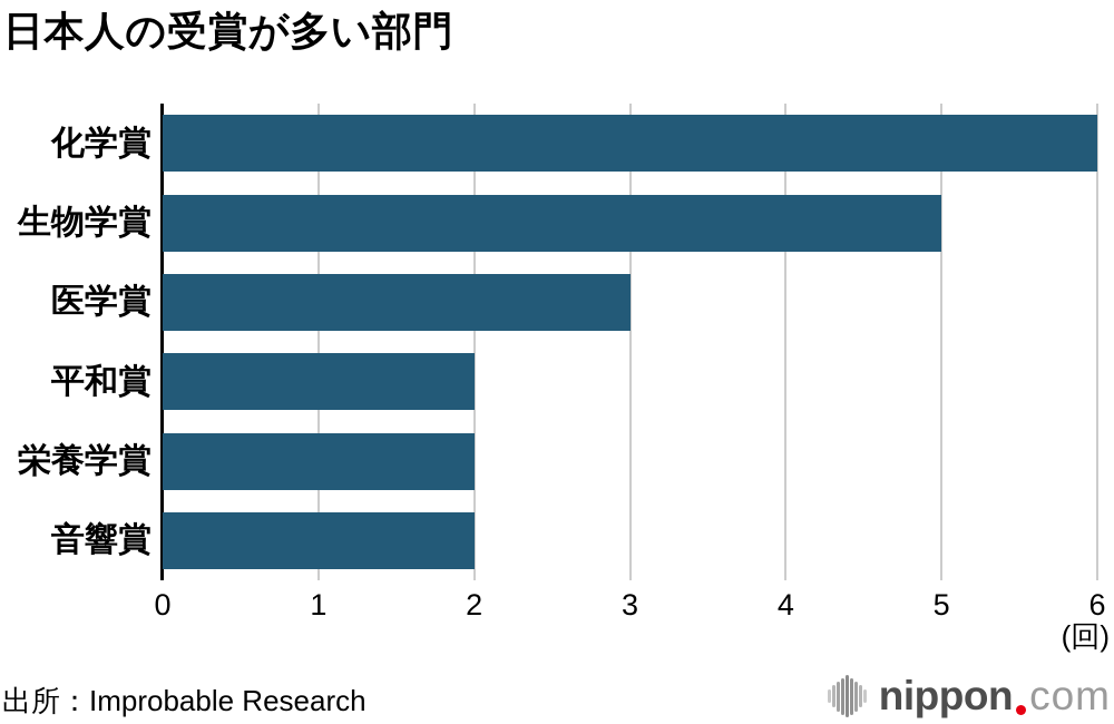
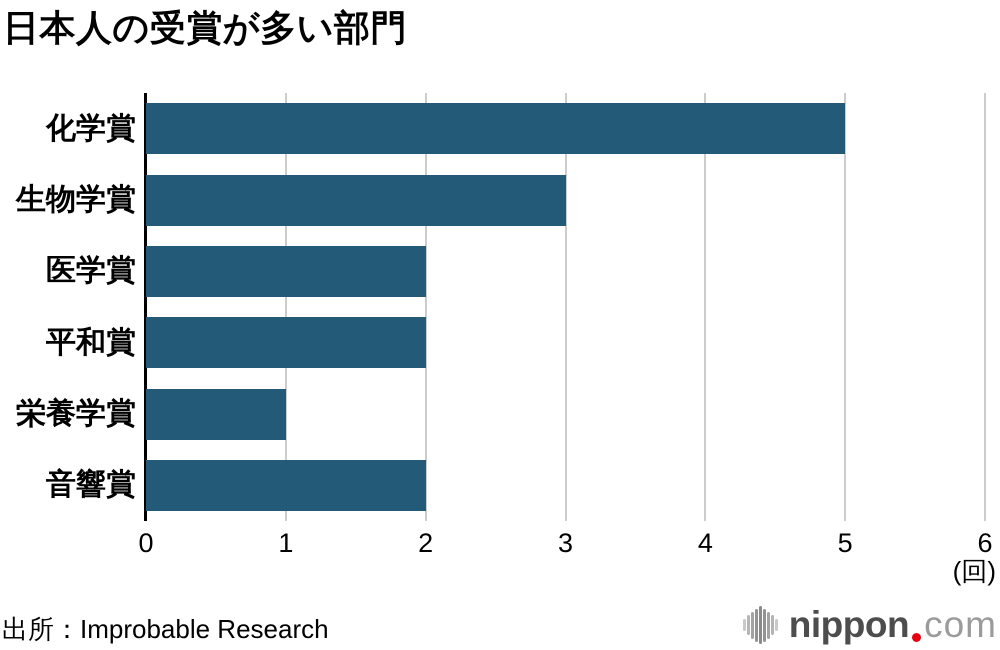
化学賞: 6 -> 5
生物学賞: 5 -> 3
医学賞: 3 -> 2
栄養学賞: 2 -> 1
